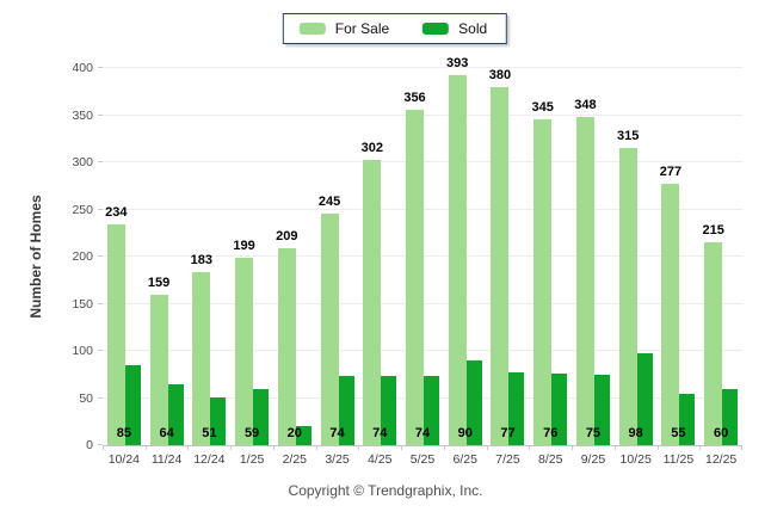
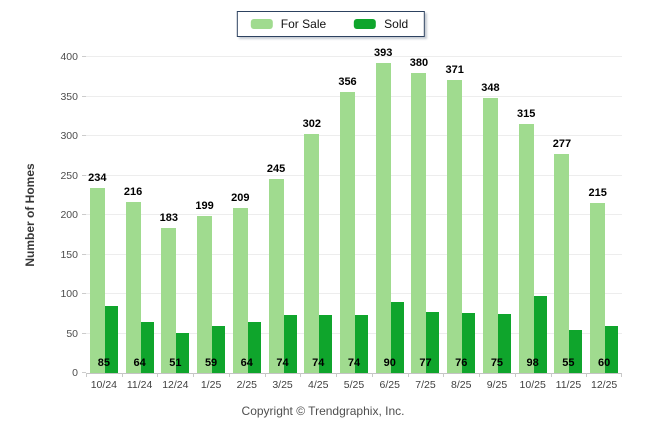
For Sale/11/24: 159 -> 216
Sold/2/25: 20 -> 64
For Sale/8/25: 345 -> 371
